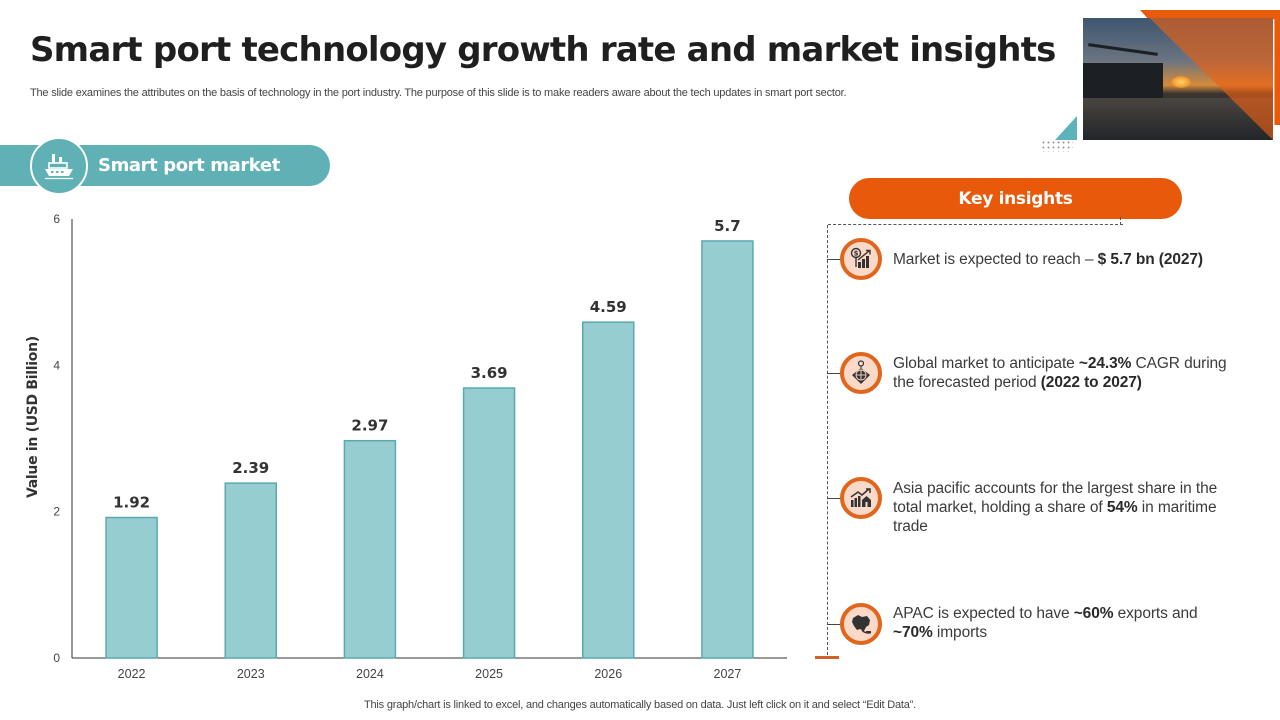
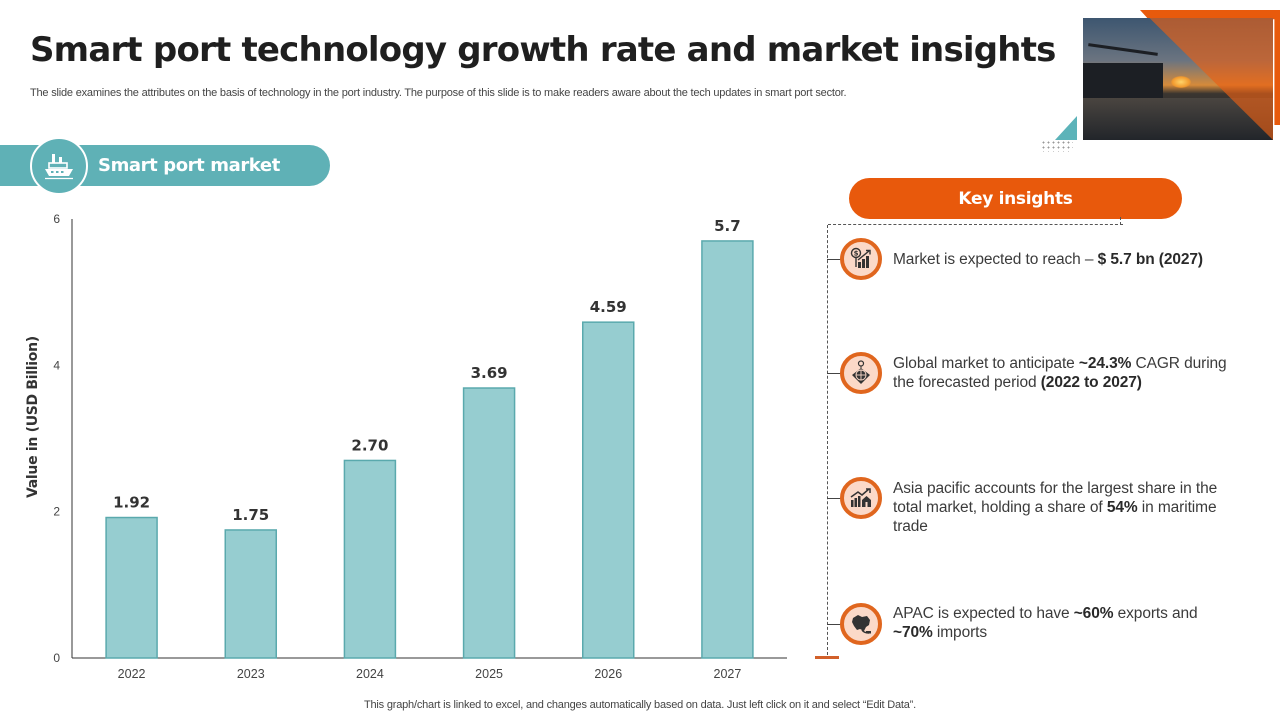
2023: 2.39 -> 1.75
2024: 2.97 -> 2.70
